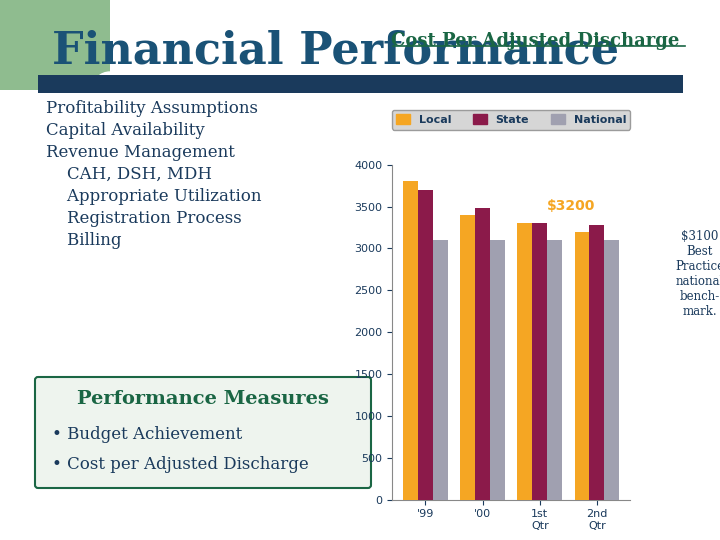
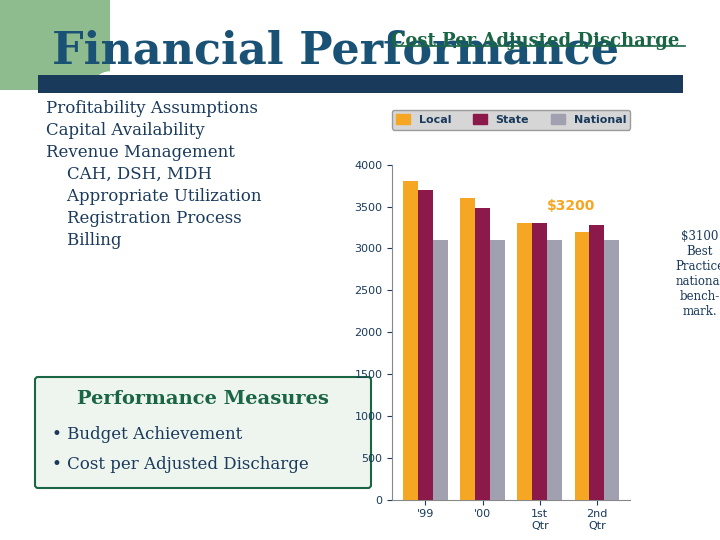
Local/'00: 3400 -> 3600
